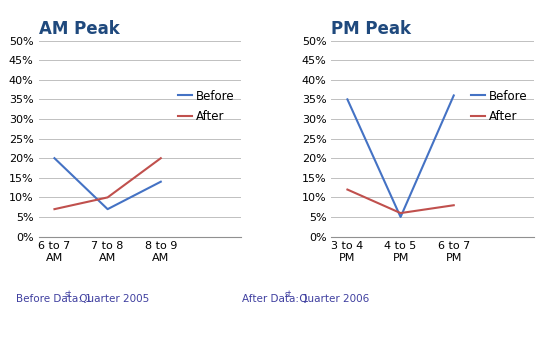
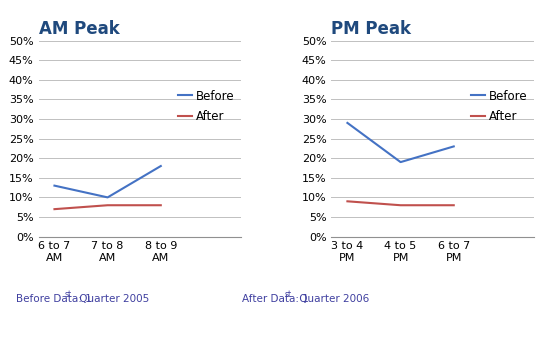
AM Peak/Before/6 to 7 AM: 20% -> 13%
AM Peak/Before/7 to 8 AM: 7% -> 10%
AM Peak/After/7 to 8 AM: 10% -> 8%
AM Peak/Before/8 to 9 AM: 14% -> 18%
AM Peak/After/8 to 9 AM: 20% -> 8%
PM Peak/Before/3 to 4 PM: 35% -> 29%
PM Peak/After/3 to 4 PM: 12% -> 9%
PM Peak/Before/4 to 5 PM: 5% -> 19%
PM Peak/After/4 to 5 PM: 6% -> 8%
PM Peak/Before/6 to 7 PM: 36% -> 23%
